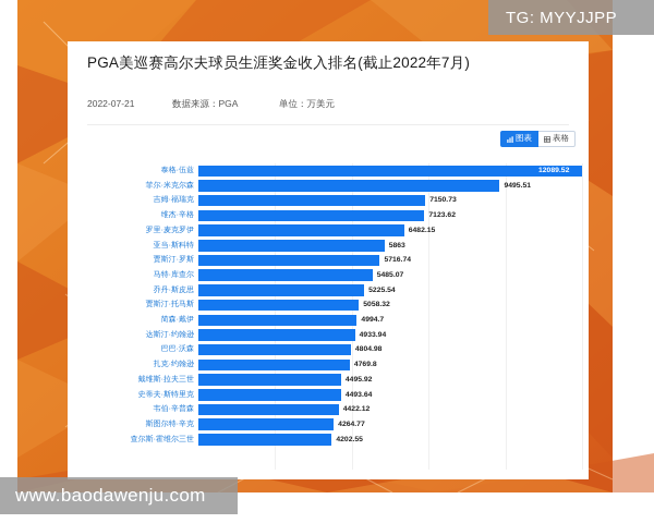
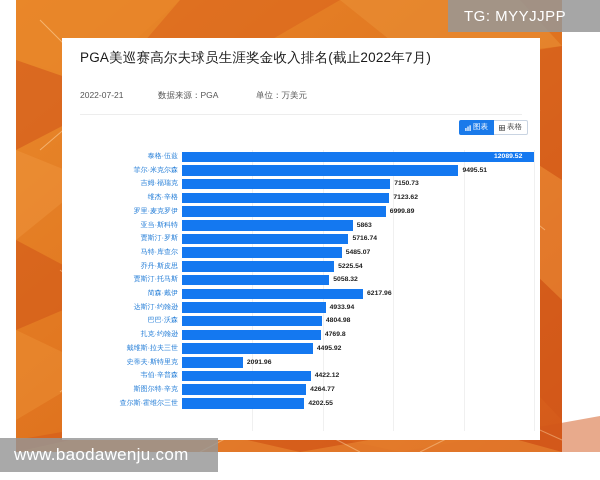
罗里·麦克罗伊: 6482.15 -> 6999.89
简森·戴伊: 4994.7 -> 6217.96
史蒂夫·斯特里克: 4493.64 -> 2091.96
